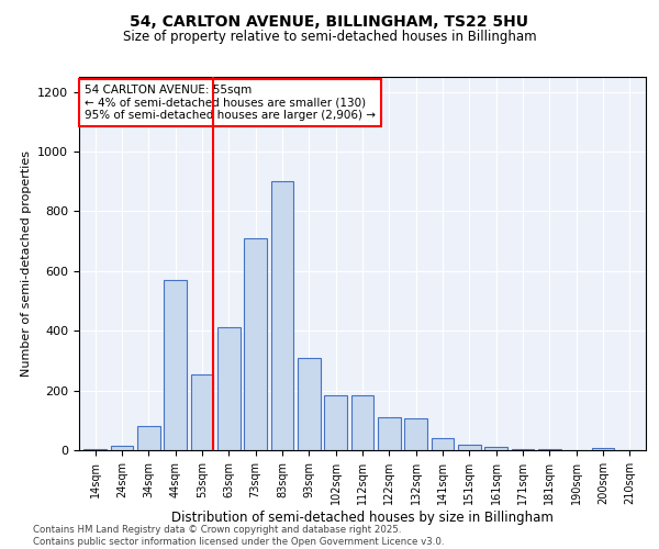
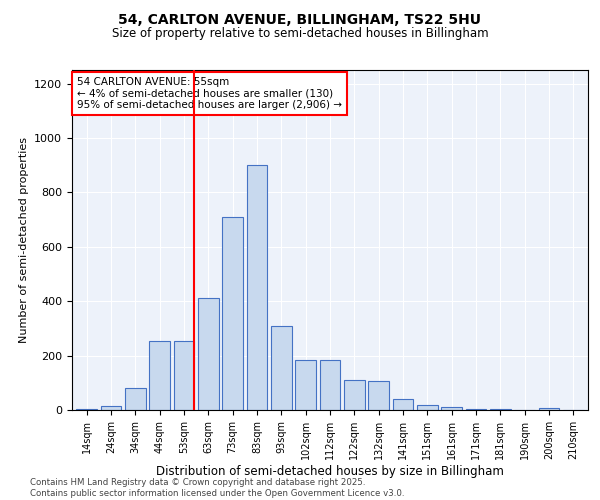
44sqm: 570 -> 255
